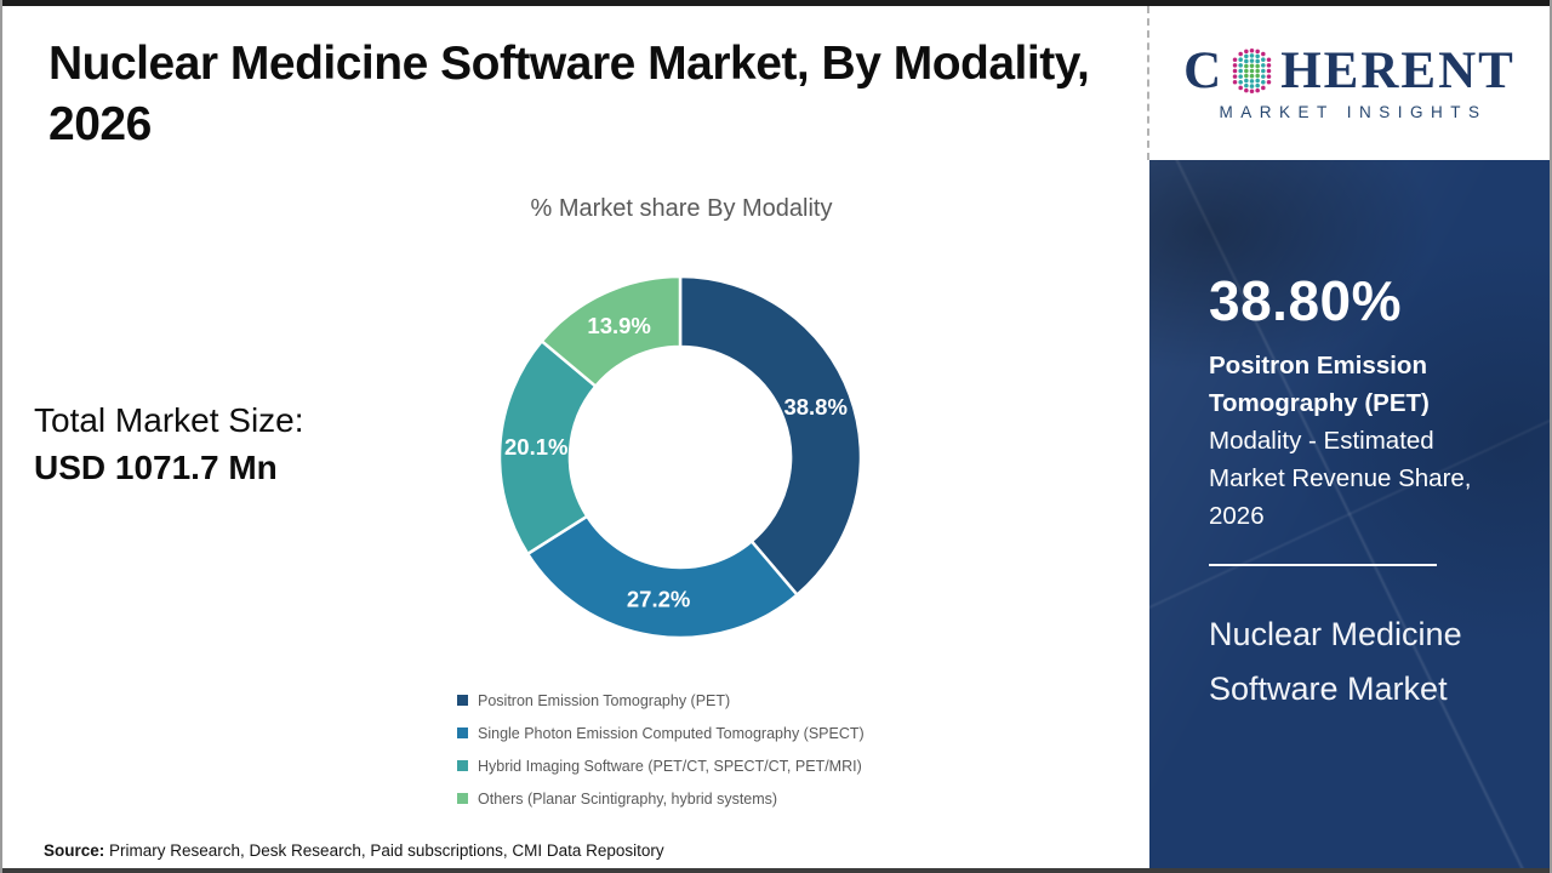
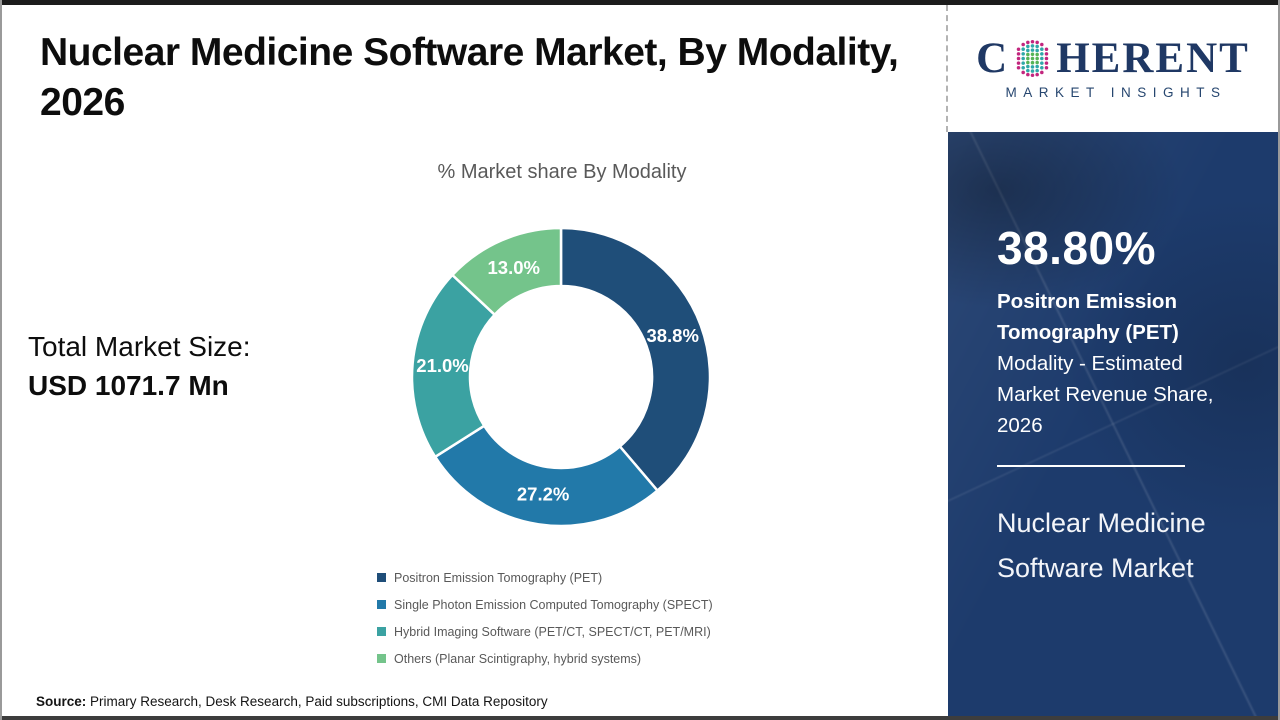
Hybrid Imaging Software (PET/CT, SPECT/CT, PET/MRI): 20.1% -> 21.0%
Others (Planar Scintigraphy, hybrid systems): 13.9% -> 13.0%
